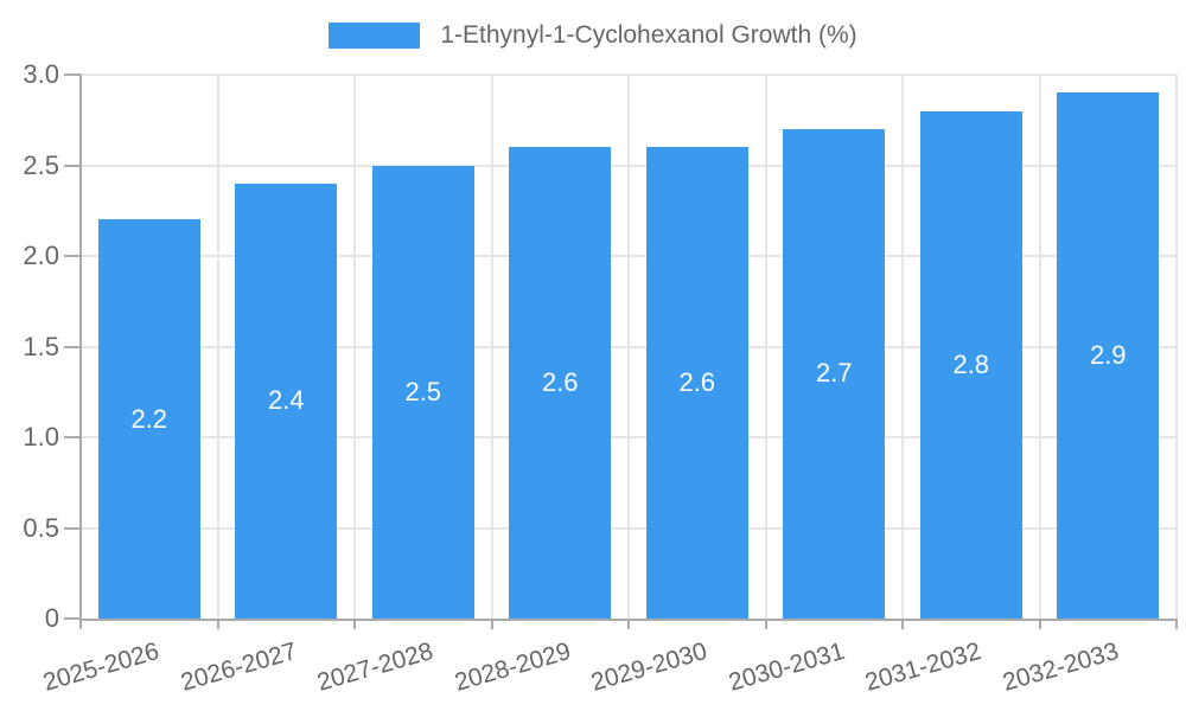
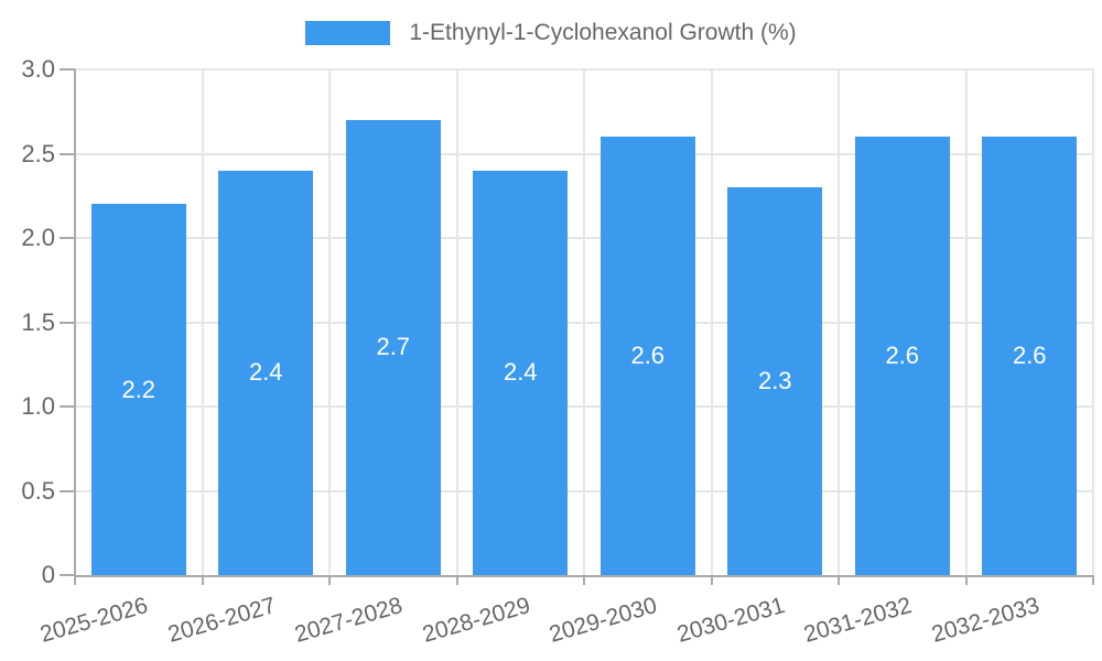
2027-2028: 2.5 -> 2.7
2028-2029: 2.6 -> 2.4
2030-2031: 2.7 -> 2.3
2031-2032: 2.8 -> 2.6
2032-2033: 2.9 -> 2.6
